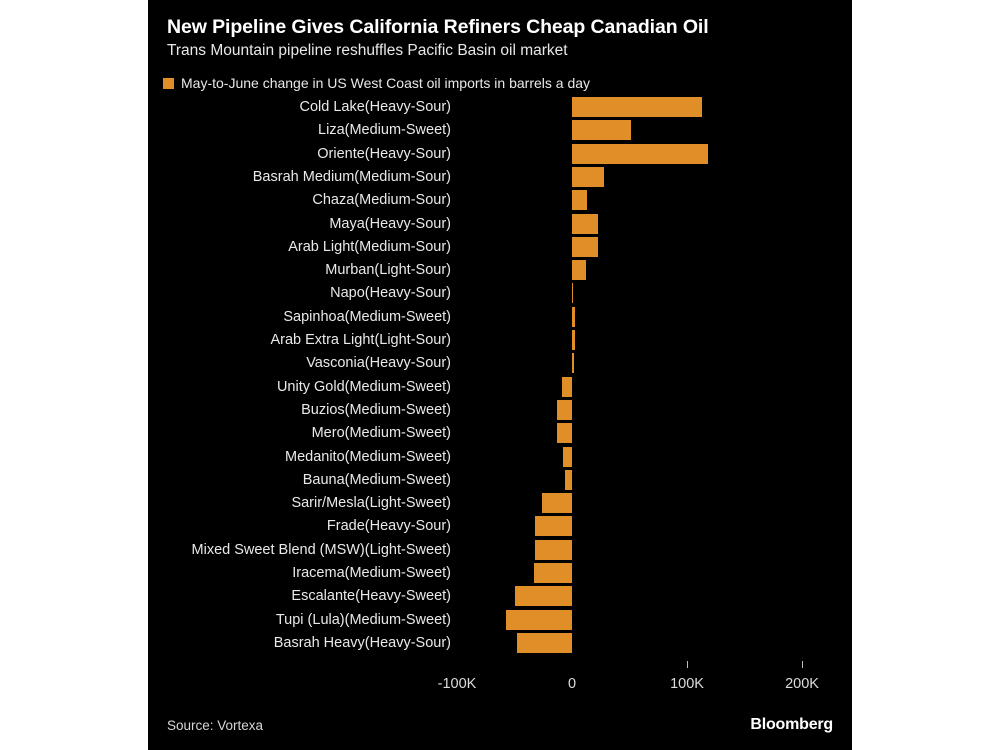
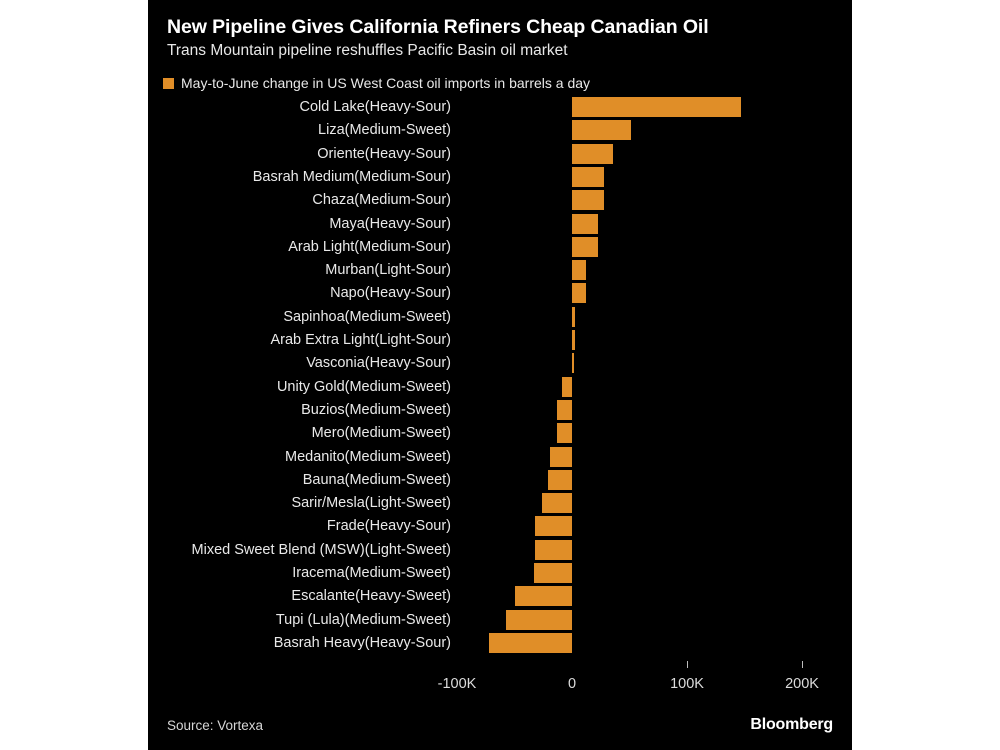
Cold Lake(Heavy-Sour): 113K -> 147K
Oriente(Heavy-Sour): 118K -> 36K
Chaza(Medium-Sour): 13K -> 28K
Napo(Heavy-Sour): 1K -> 12K
Medanito(Medium-Sweet): -8K -> -19K
Bauna(Medium-Sweet): -6K -> -21K
Basrah Heavy(Heavy-Sour): -48K -> -72K
